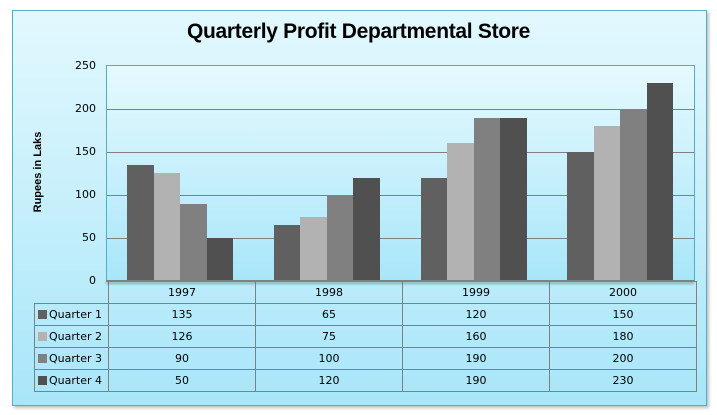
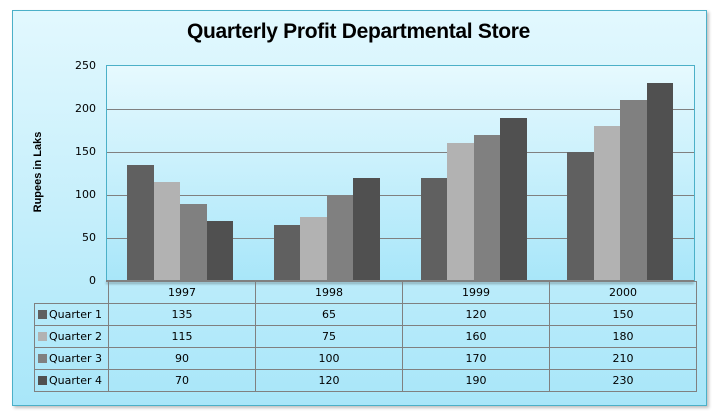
Quarter 2/1997: 126 -> 115
Quarter 4/1997: 50 -> 70
Quarter 3/1999: 190 -> 170
Quarter 3/2000: 200 -> 210
